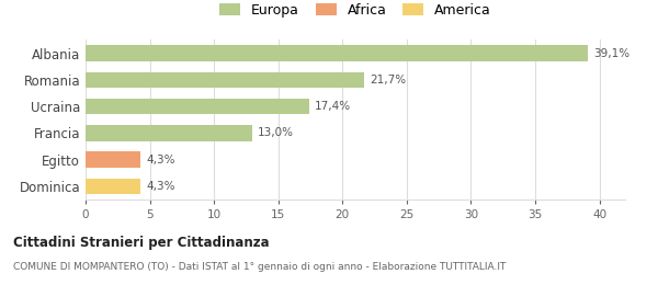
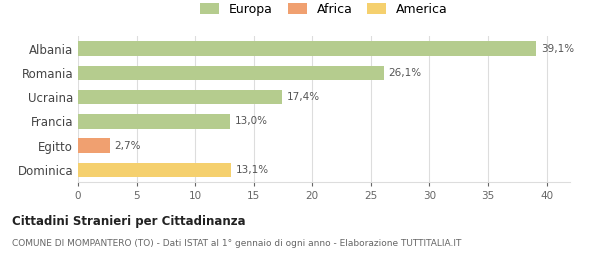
Romania: 21,7% -> 26,1%
Egitto: 4,3% -> 2,7%
Dominica: 4,3% -> 13,1%
